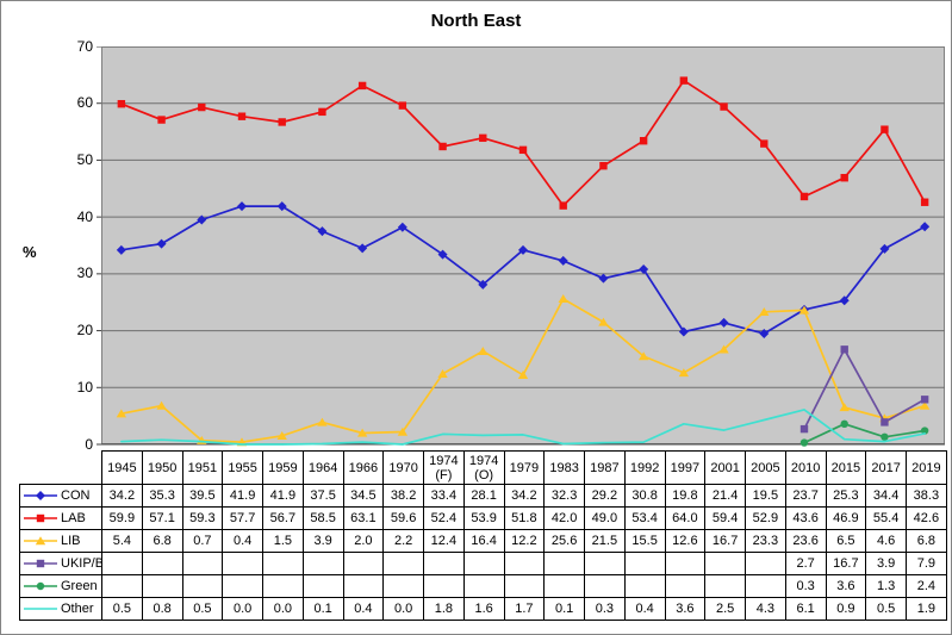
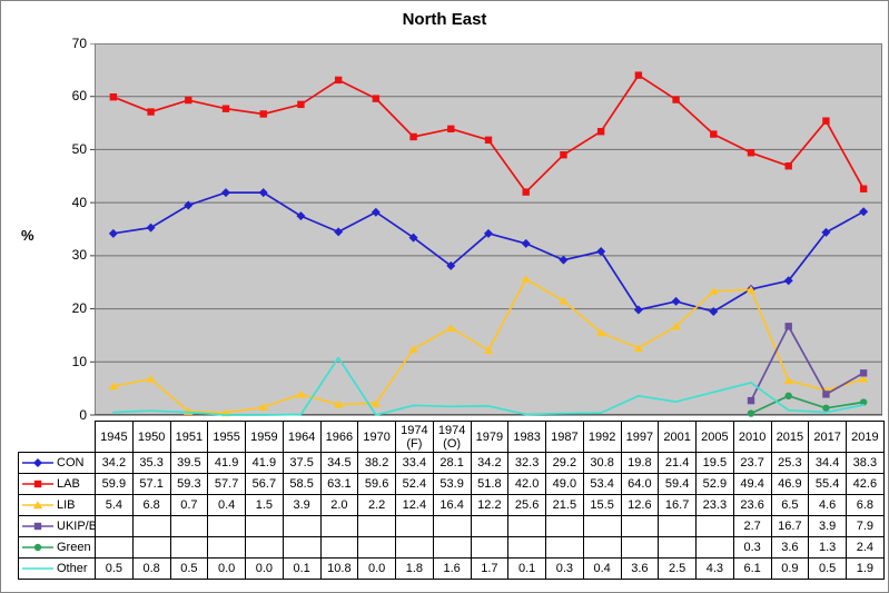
Other/1966: 0.4 -> 10.8
LAB/2010: 43.6 -> 49.4
